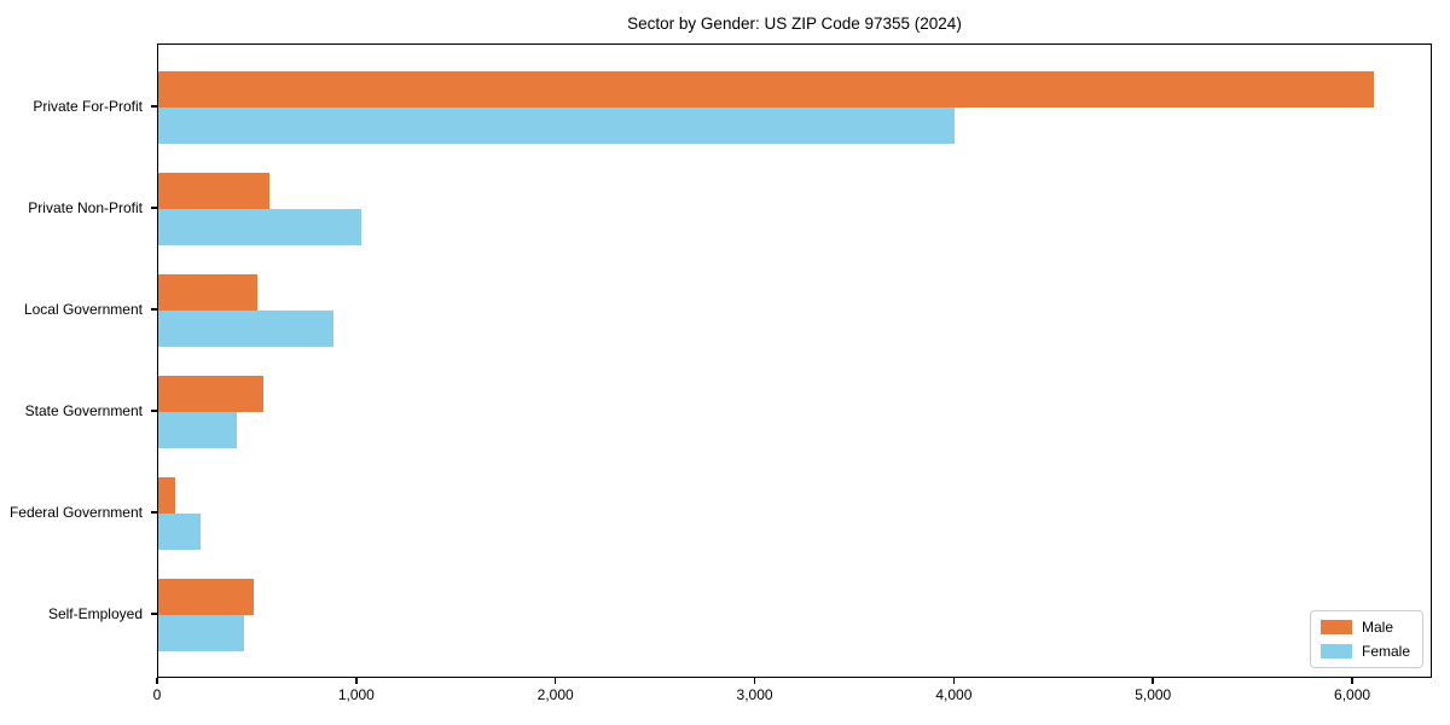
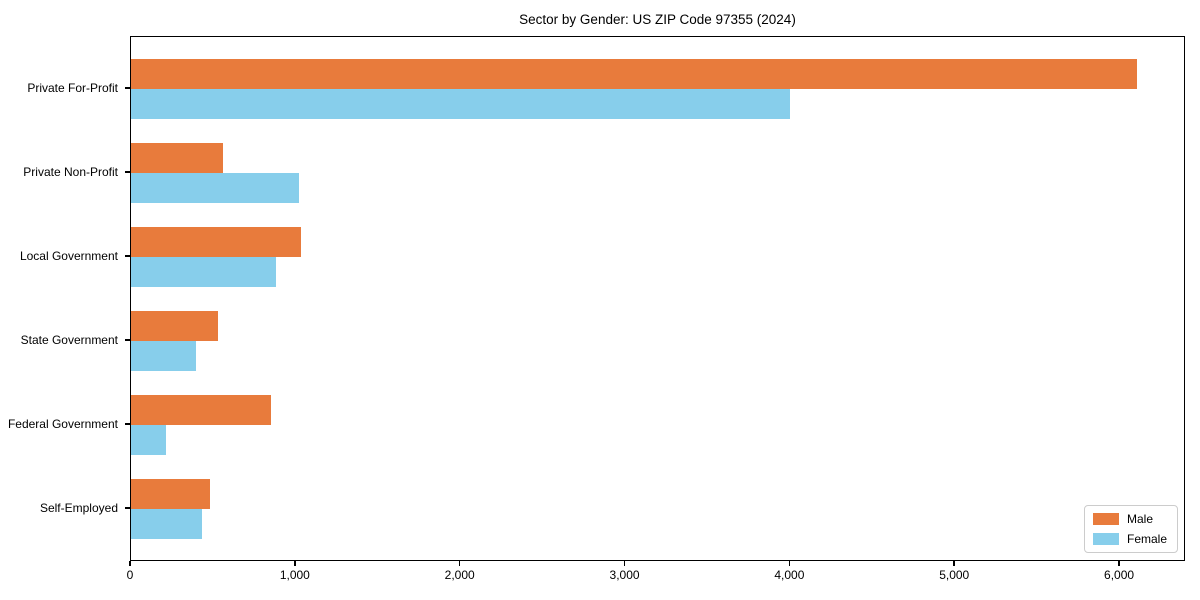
Male/Local Government: 500 -> 1030
Male/Federal Government: 80 -> 850
